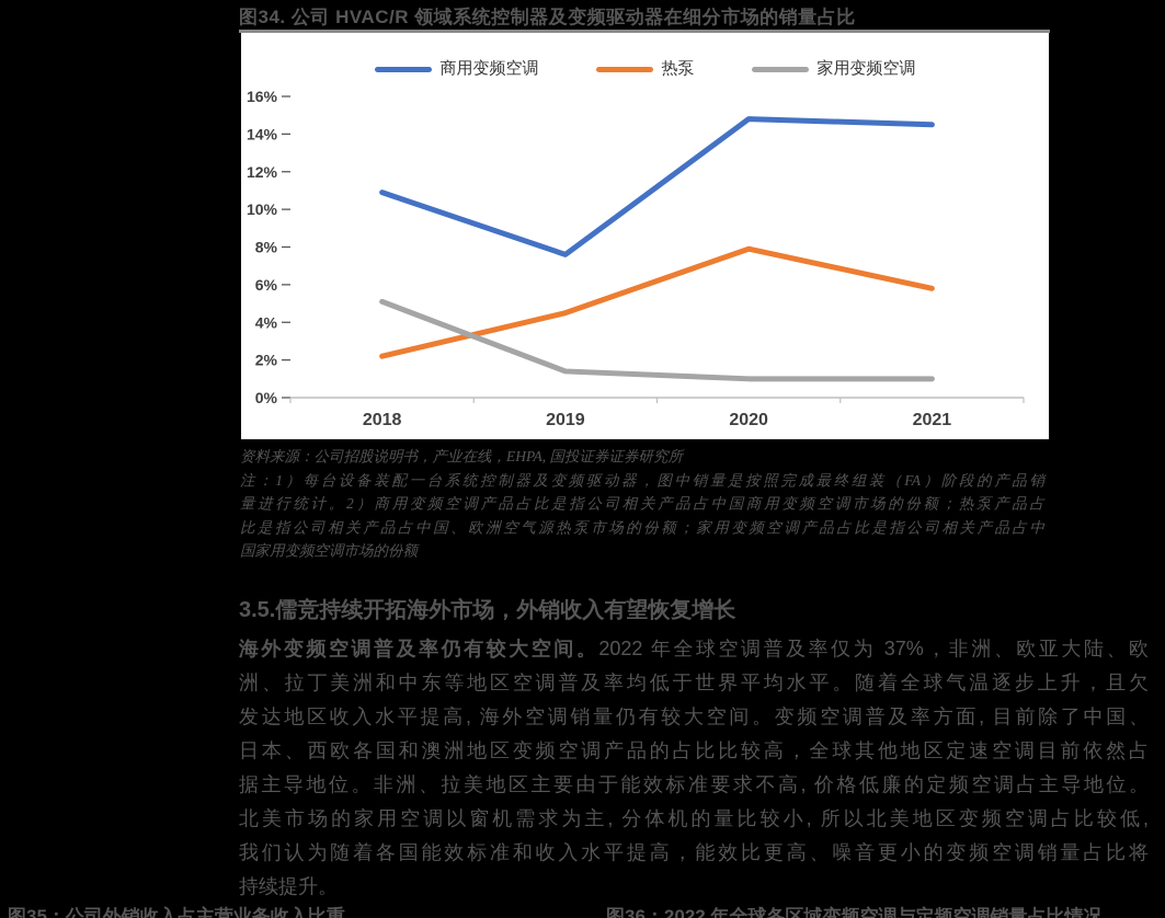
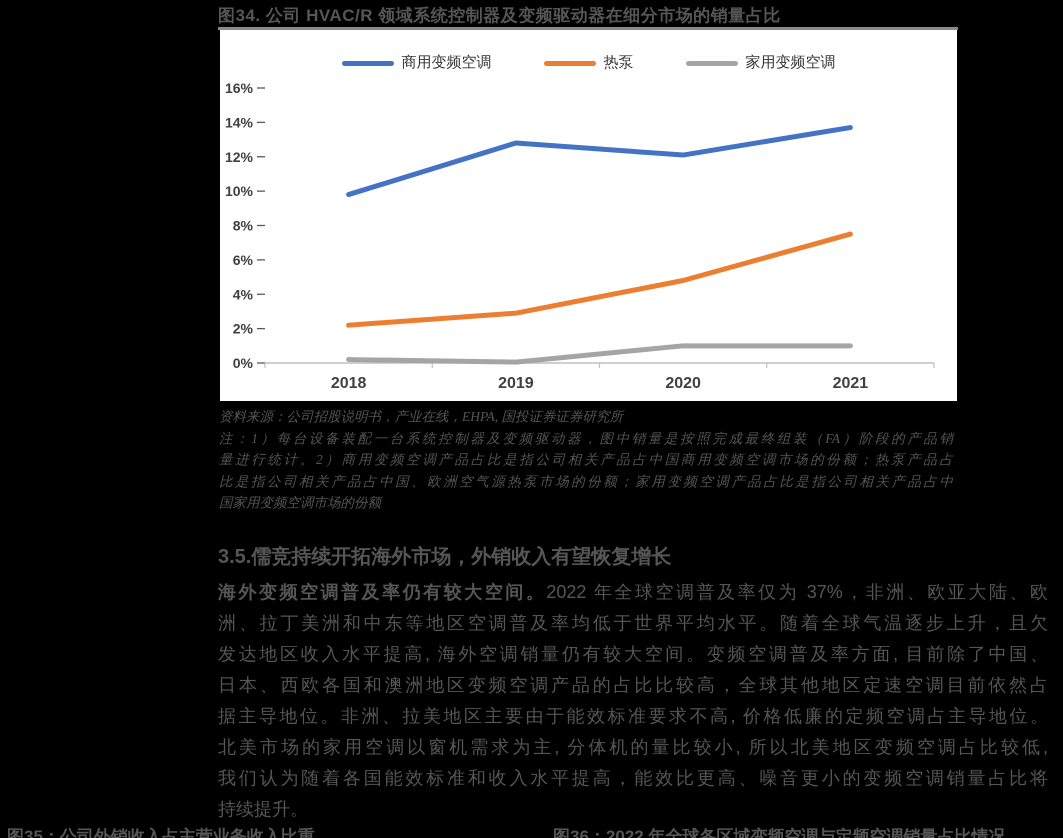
商用变频空调/2018: 10.9% -> 9.8%
家用变频空调/2018: 5.1% -> 0.2%
商用变频空调/2019: 7.6% -> 12.8%
热泵/2019: 4.5% -> 2.9%
家用变频空调/2019: 1.4% -> 0.1%
商用变频空调/2020: 14.8% -> 12.1%
热泵/2020: 7.9% -> 4.8%
商用变频空调/2021: 14.5% -> 13.7%
热泵/2021: 5.8% -> 7.5%
